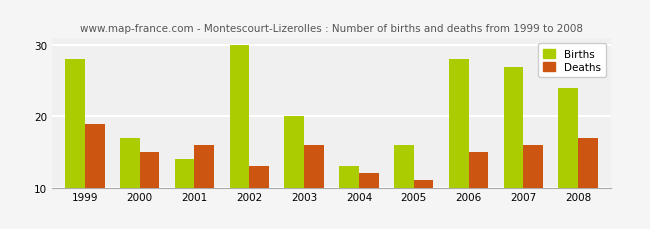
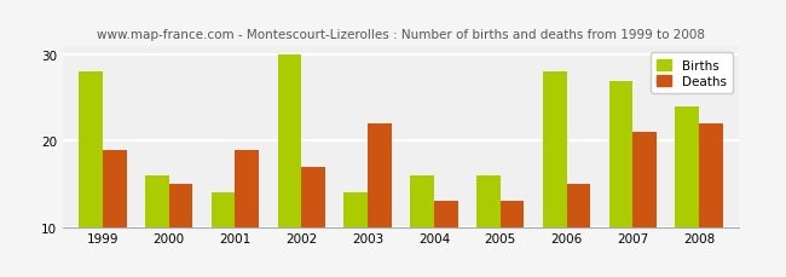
Births/2000: 17 -> 16
Deaths/2001: 16 -> 19
Deaths/2002: 13 -> 17
Births/2003: 20 -> 14
Deaths/2003: 16 -> 22
Births/2004: 13 -> 16
Deaths/2004: 12 -> 13
Deaths/2005: 11 -> 13
Deaths/2007: 16 -> 21
Deaths/2008: 17 -> 22
